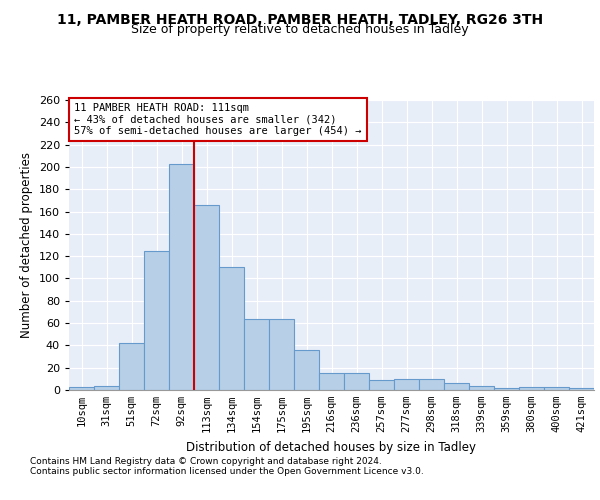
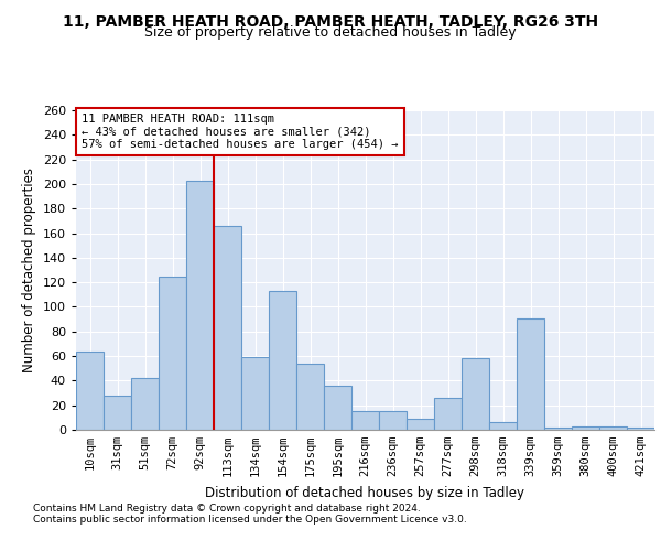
10sqm: 3 -> 64
31sqm: 4 -> 28
134sqm: 110 -> 59
154sqm: 64 -> 113
175sqm: 64 -> 54
277sqm: 10 -> 26
298sqm: 10 -> 58
339sqm: 4 -> 91
